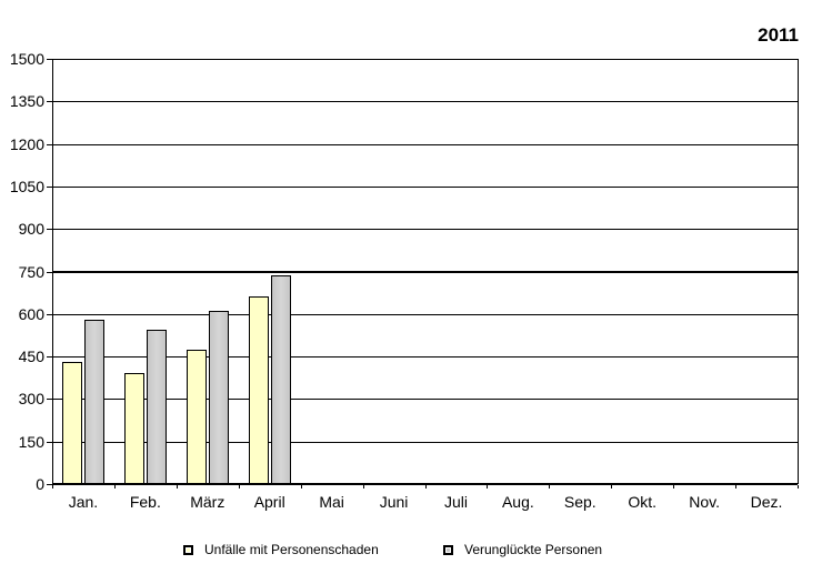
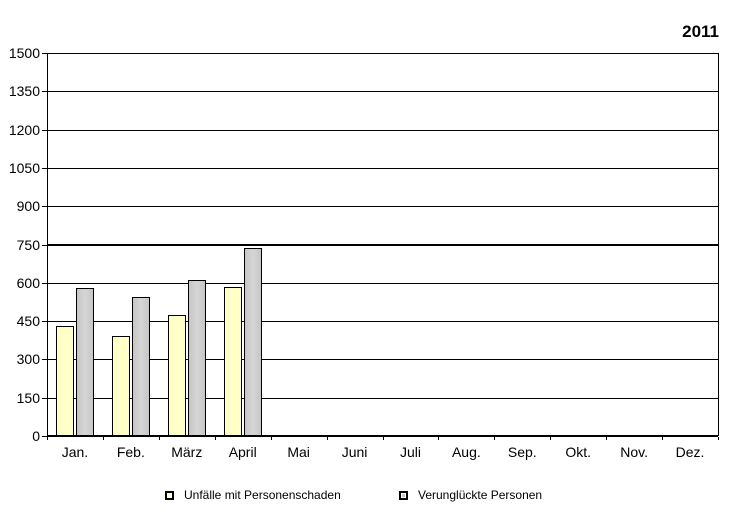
Unfälle mit Personenschaden/April: 660 -> 580
